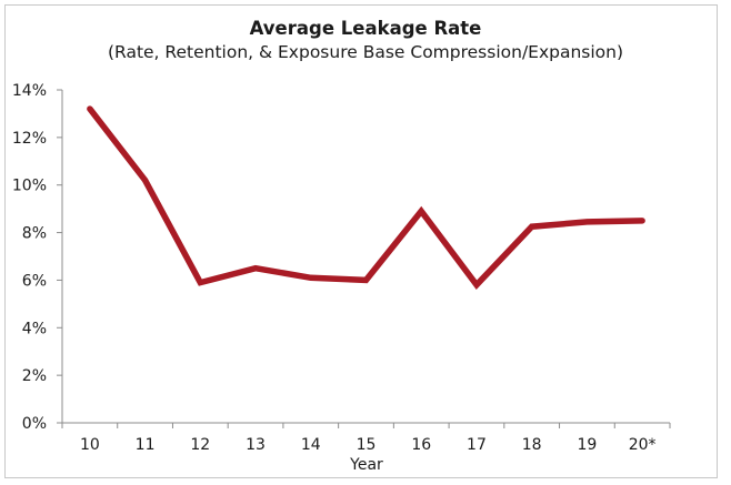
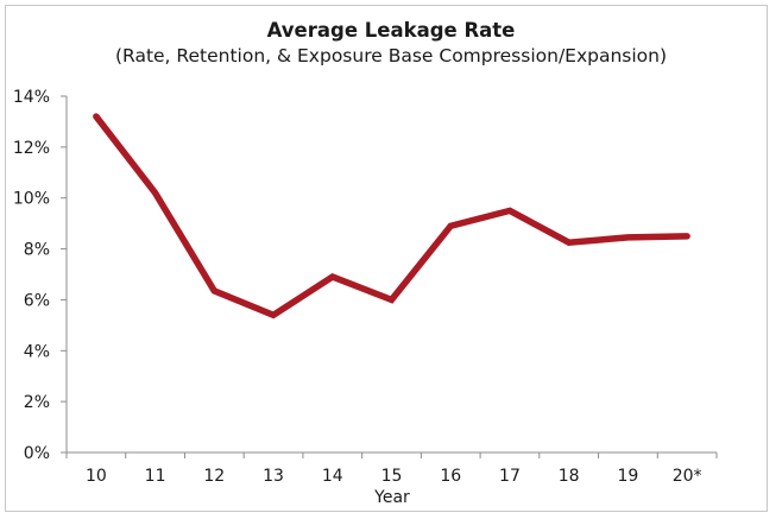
12: 5.9% -> 6.4%
13: 6.5% -> 5.4%
14: 6.1% -> 6.9%
17: 5.8% -> 9.5%
